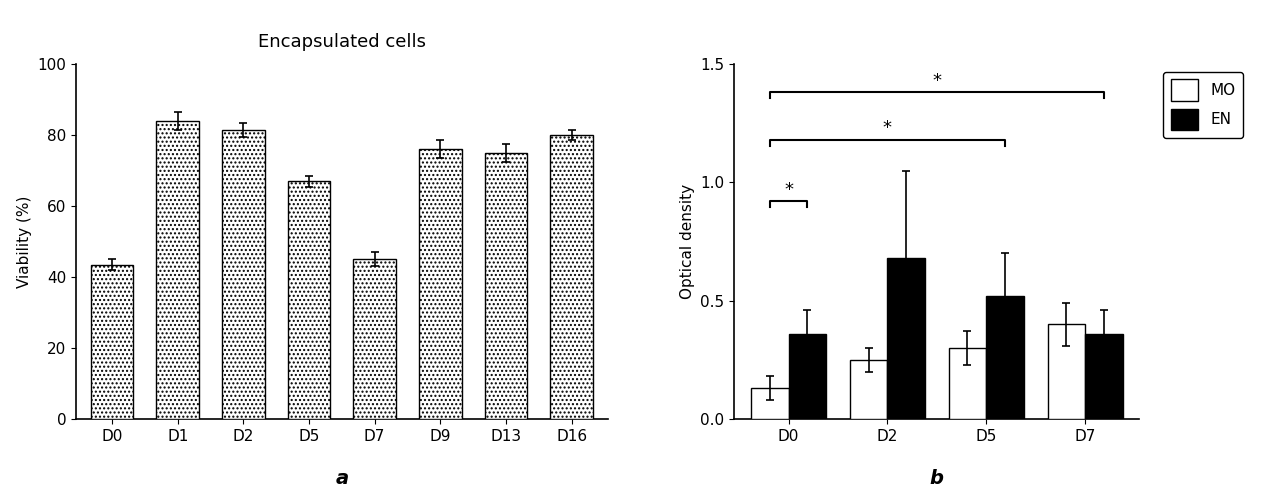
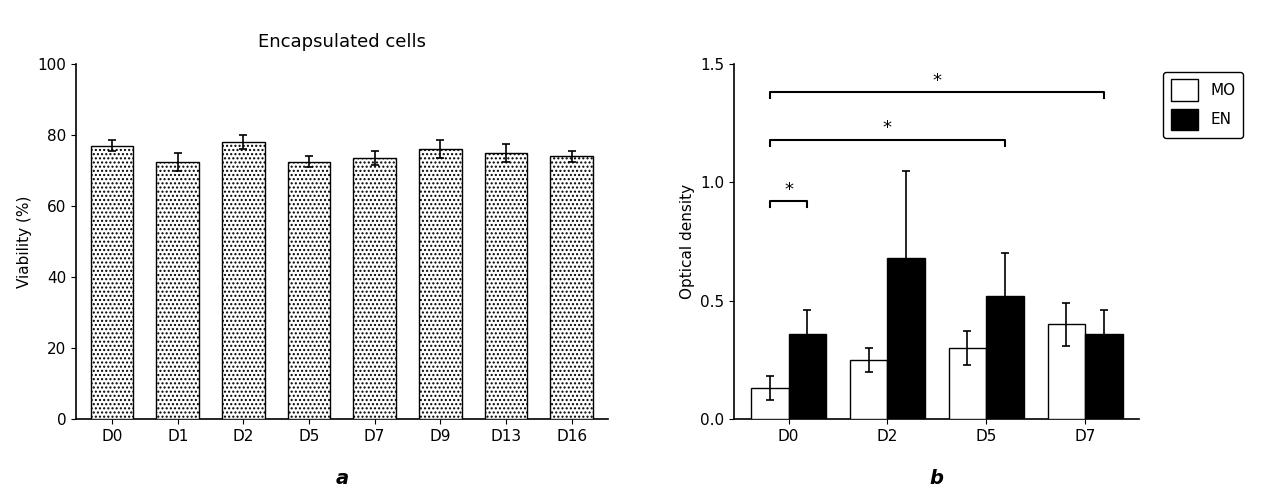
Encapsulated cells/D0: 43.5 -> 77.0
Encapsulated cells/D1: 84.0 -> 72.5
Encapsulated cells/D2: 81.5 -> 78.0
Encapsulated cells/D5: 67.0 -> 72.5
Encapsulated cells/D7: 45.0 -> 73.5
Encapsulated cells/D16: 80.0 -> 74.0
